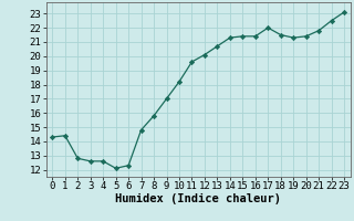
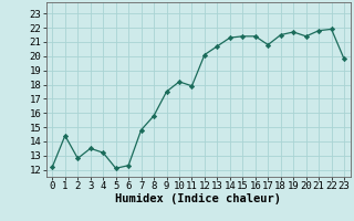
0: 14.3 -> 12.2
3: 12.6 -> 13.5
4: 12.6 -> 13.2
9: 17.0 -> 17.5
11: 19.6 -> 17.9
17: 22.0 -> 20.8
19: 21.3 -> 21.7
22: 22.5 -> 21.9
23: 23.1 -> 19.8
